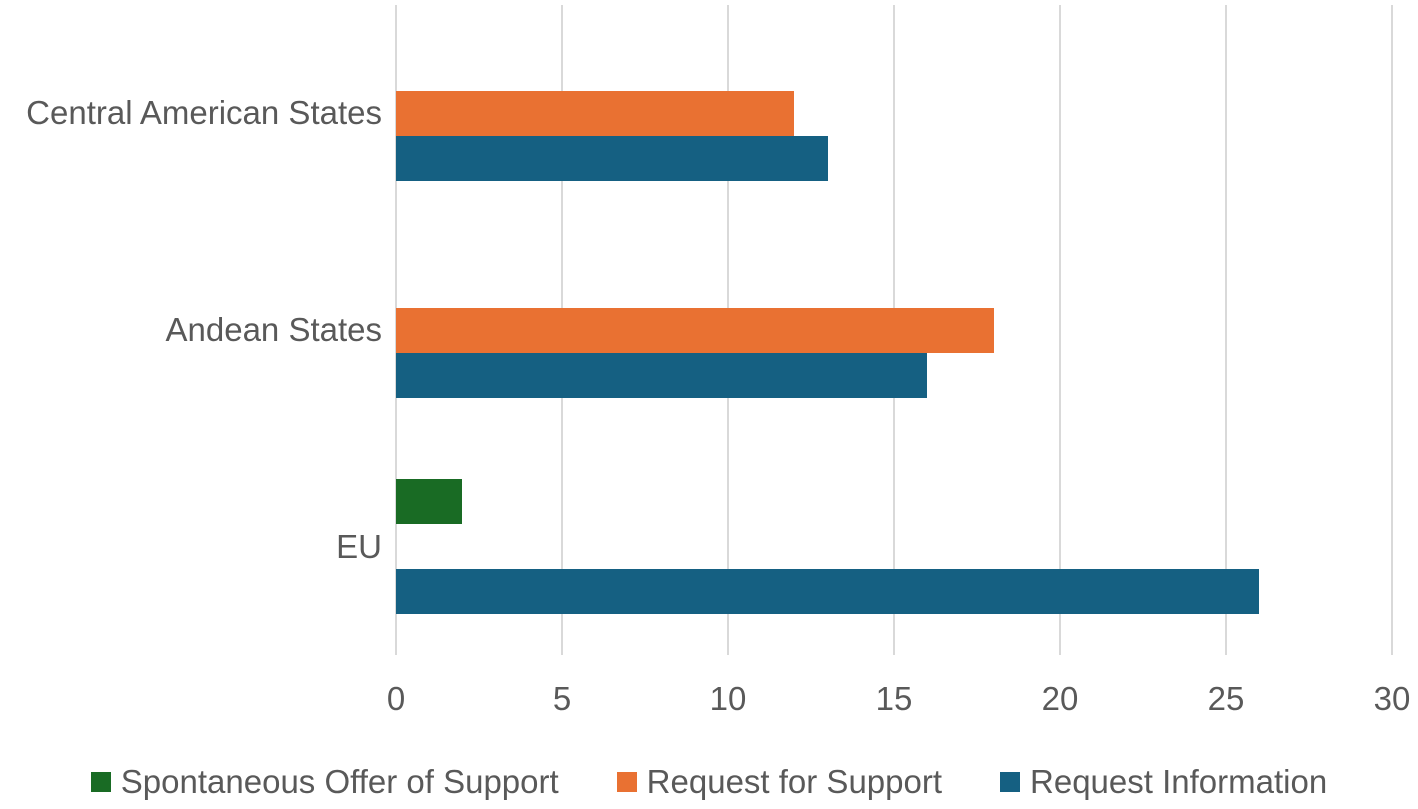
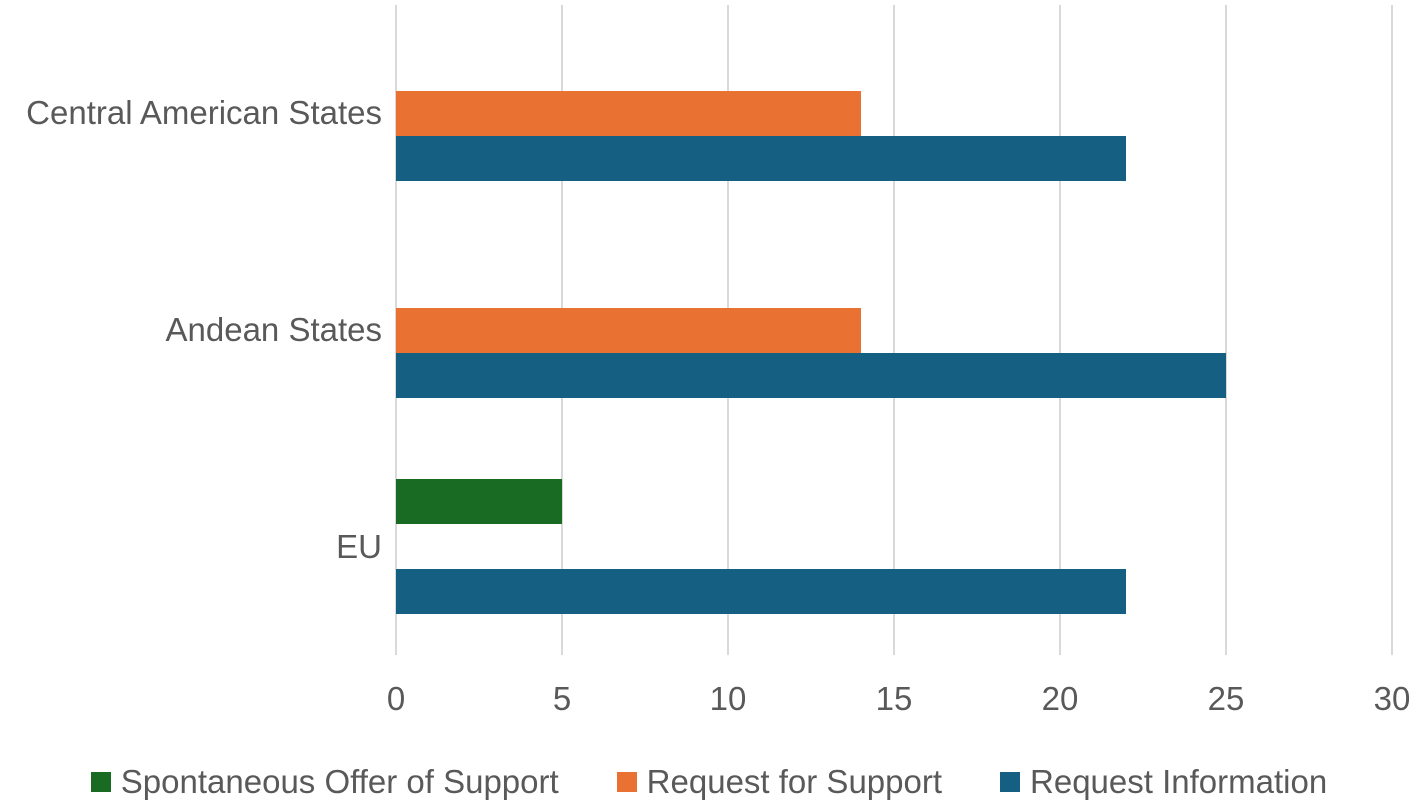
Request for Support/Central American States: 12 -> 14
Request Information/Central American States: 13 -> 22
Request for Support/Andean States: 18 -> 14
Request Information/Andean States: 16 -> 25
Spontaneous Offer of Support/EU: 2 -> 5
Request Information/EU: 26 -> 22
